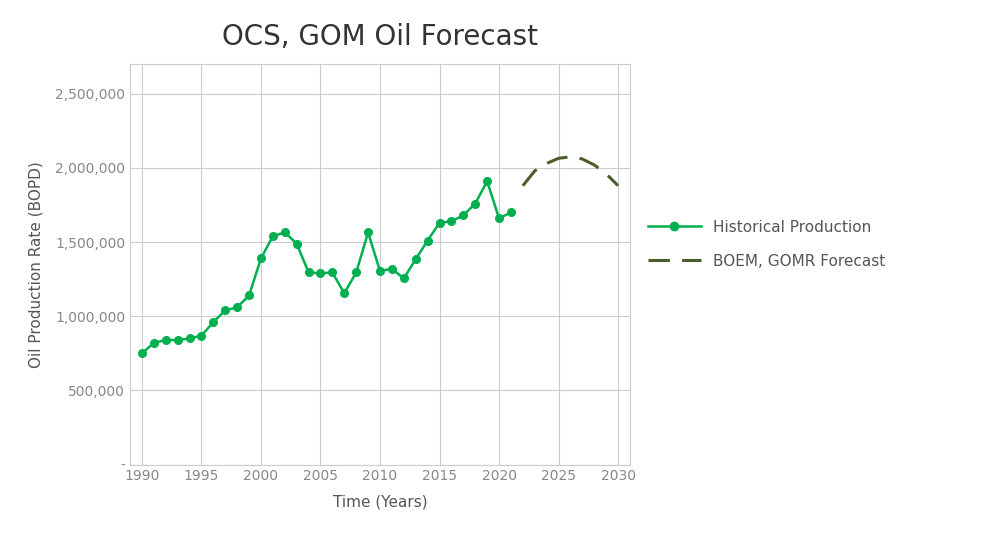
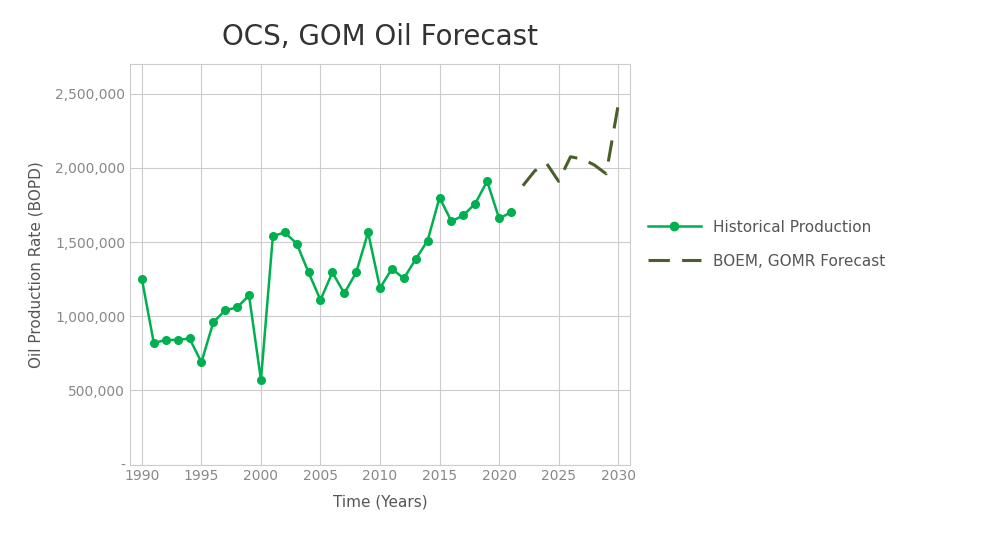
Historical Production/1990: 750,000 -> 1,250,000
Historical Production/1995: 870,000 -> 690,000
Historical Production/2000: 1,390,000 -> 570,000
Historical Production/2005: 1,290,000 -> 1,110,000
Historical Production/2010: 1,300,000 -> 1,190,000
Historical Production/2015: 1,630,000 -> 1,800,000
BOEM, GOMR Forecast/2025: 2,060,000 -> 1,910,000
BOEM, GOMR Forecast/2030: 1,880,000 -> 2,420,000
